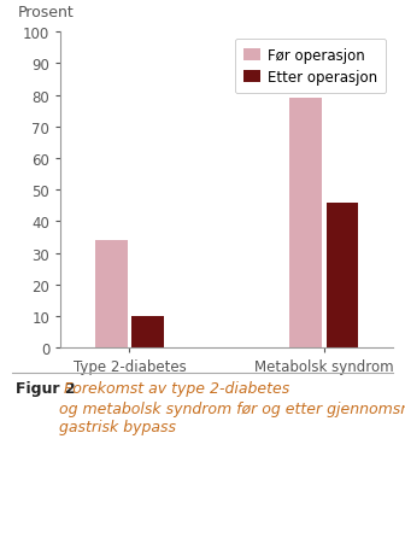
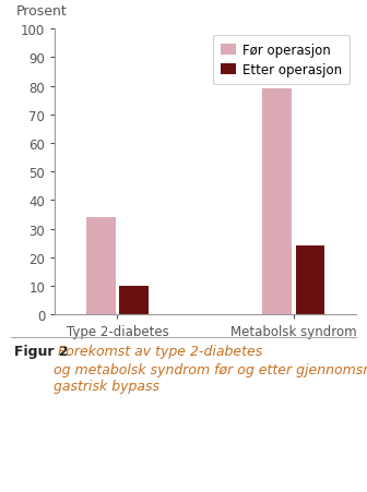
Etter operasjon/Metabolsk syndrom: 46 -> 24
